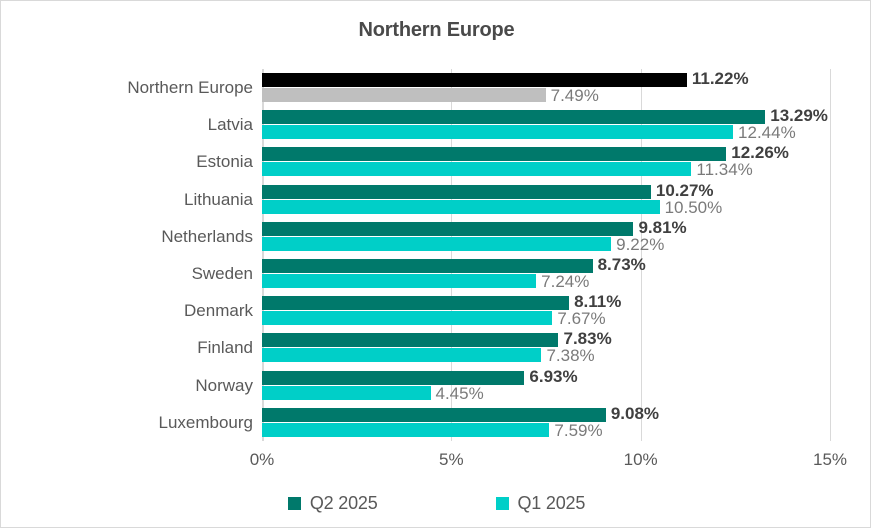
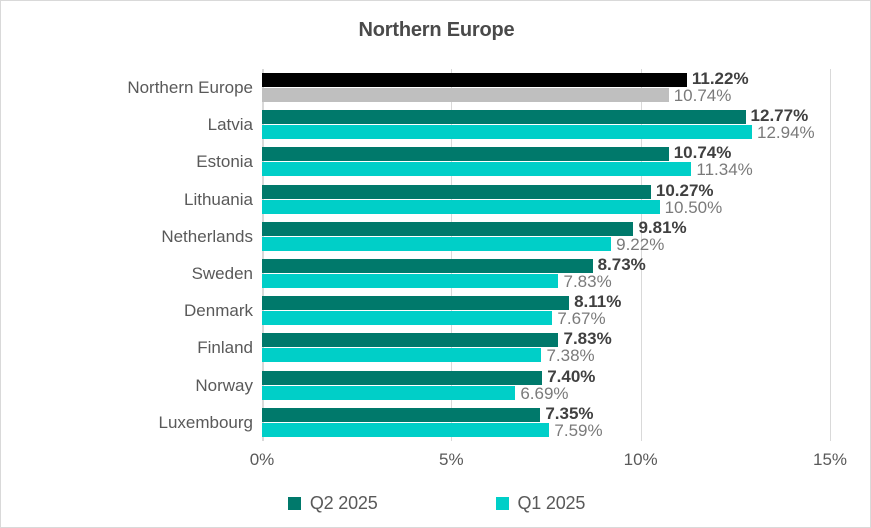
Q1 2025/Northern Europe: 7.49% -> 10.74%
Q2 2025/Latvia: 13.29% -> 12.77%
Q1 2025/Latvia: 12.44% -> 12.94%
Q2 2025/Estonia: 12.26% -> 10.74%
Q1 2025/Sweden: 7.24% -> 7.83%
Q2 2025/Norway: 6.93% -> 7.40%
Q1 2025/Norway: 4.45% -> 6.69%
Q2 2025/Luxembourg: 9.08% -> 7.35%
